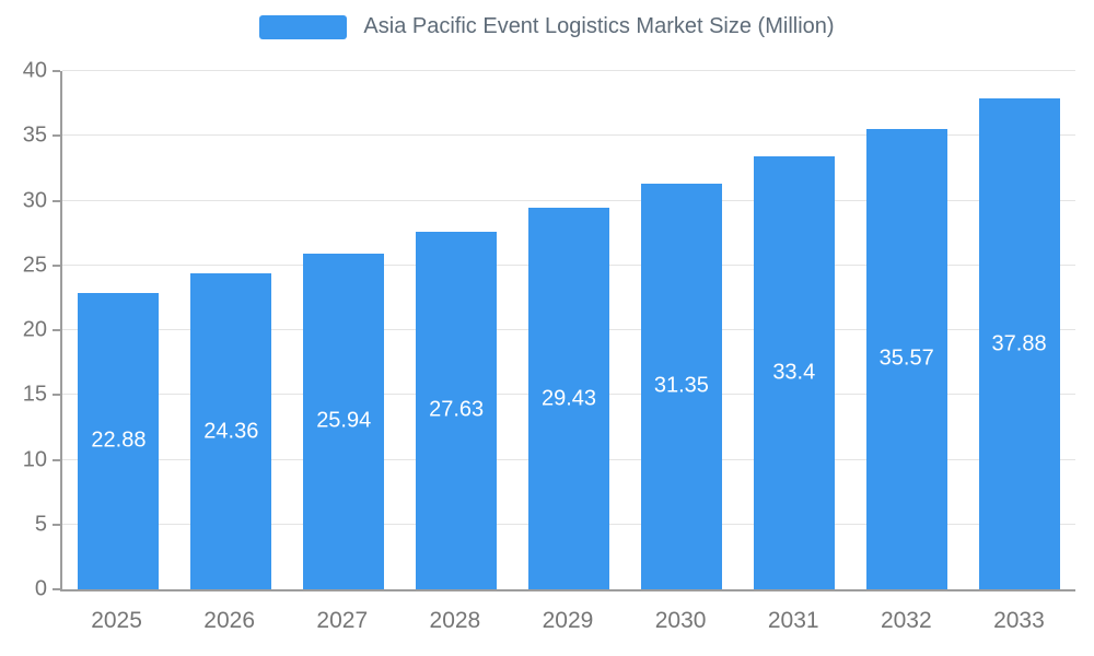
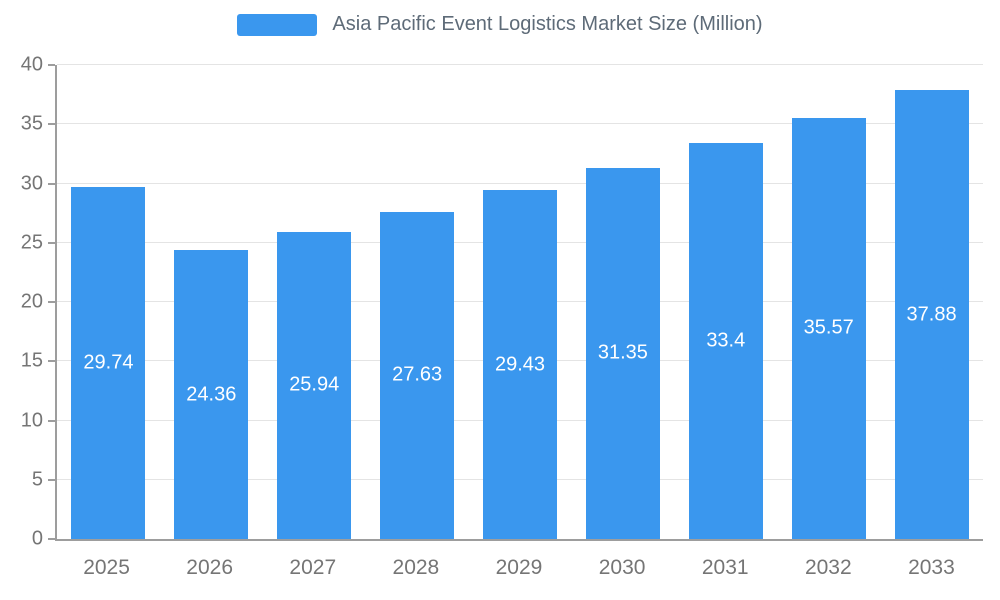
2025: 22.88 -> 29.74
